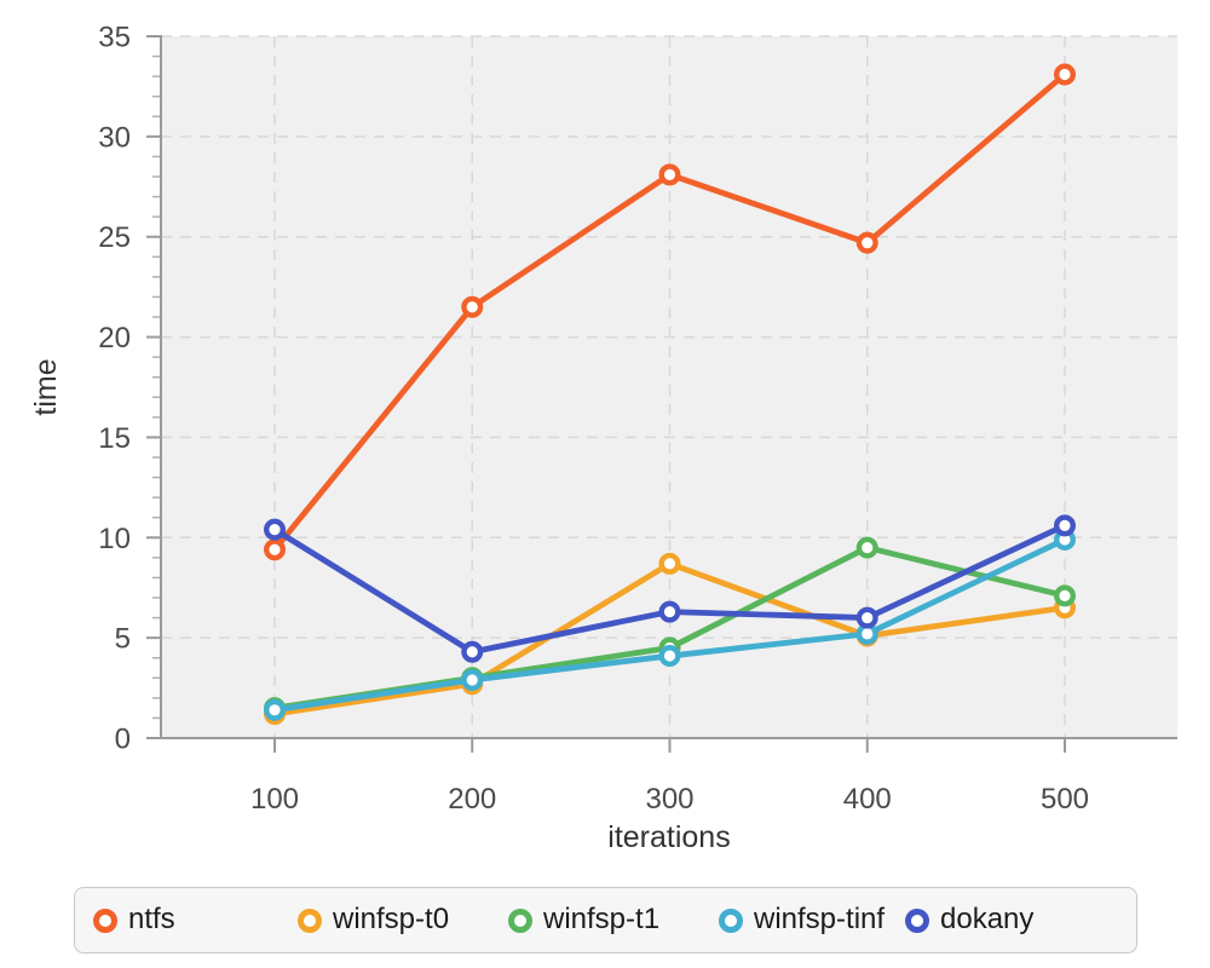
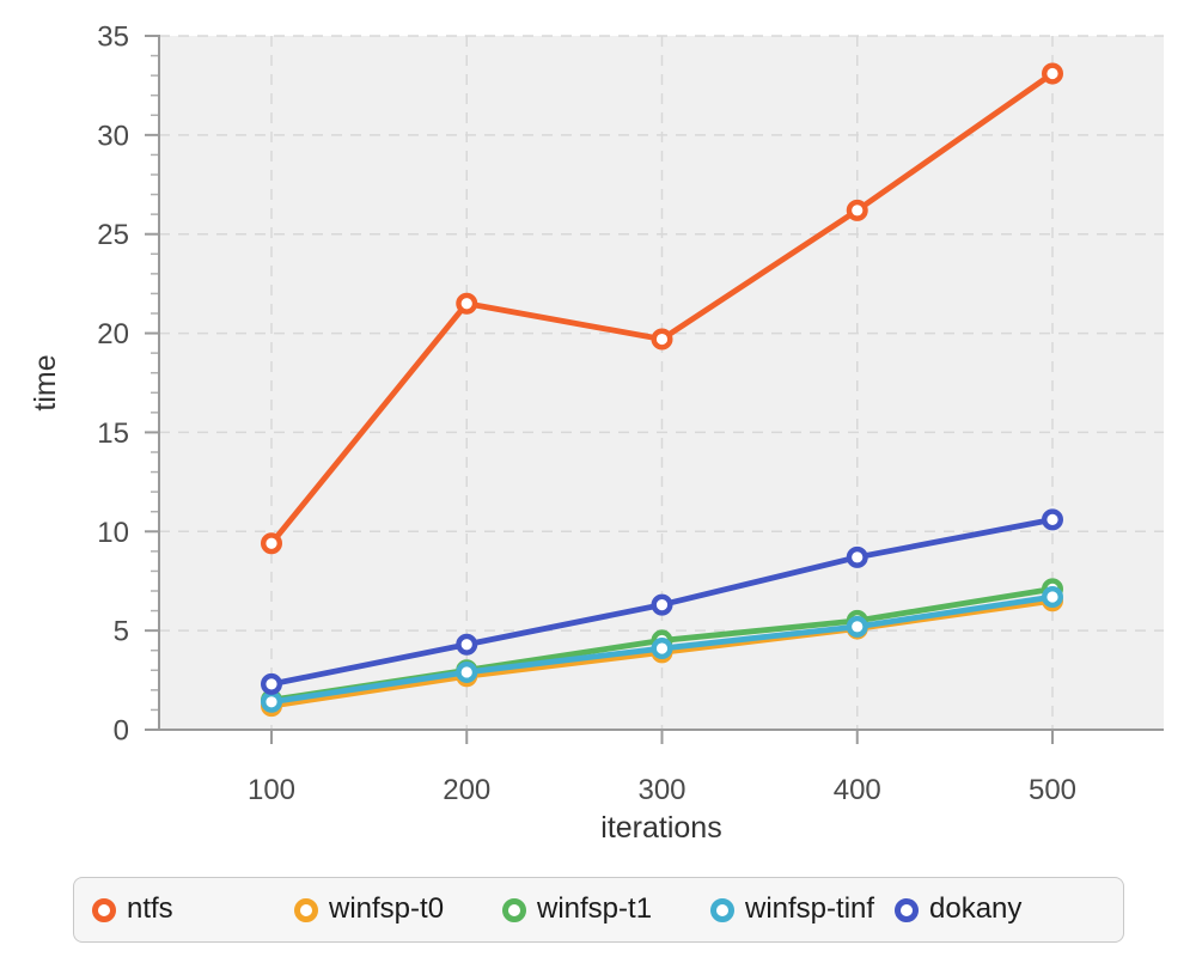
dokany/100: 10.4 -> 2.3
ntfs/300: 28.1 -> 19.7
winfsp-t0/300: 8.7 -> 3.9
ntfs/400: 24.7 -> 26.2
winfsp-t1/400: 9.5 -> 5.5
dokany/400: 6.0 -> 8.7
winfsp-tinf/500: 9.9 -> 6.7
